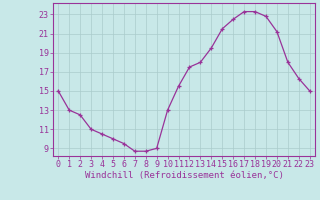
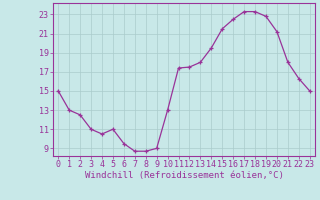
5: 10.0 -> 11.0
11: 15.5 -> 17.4
